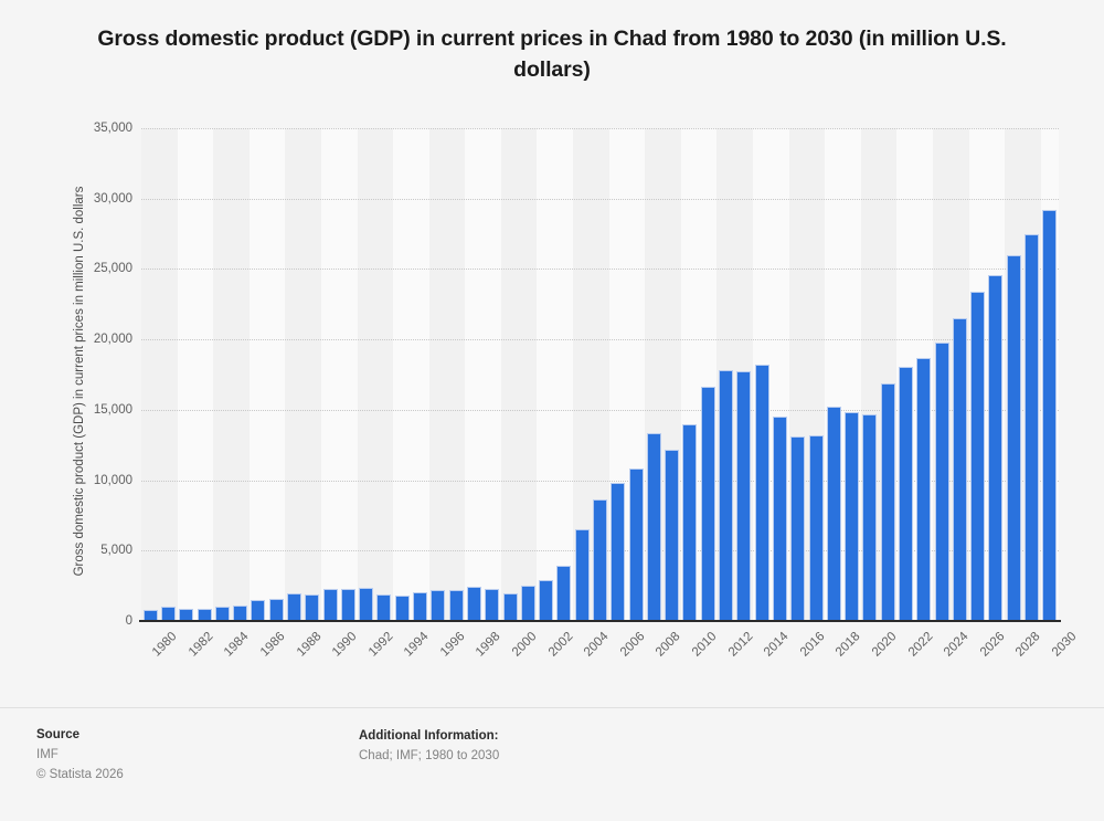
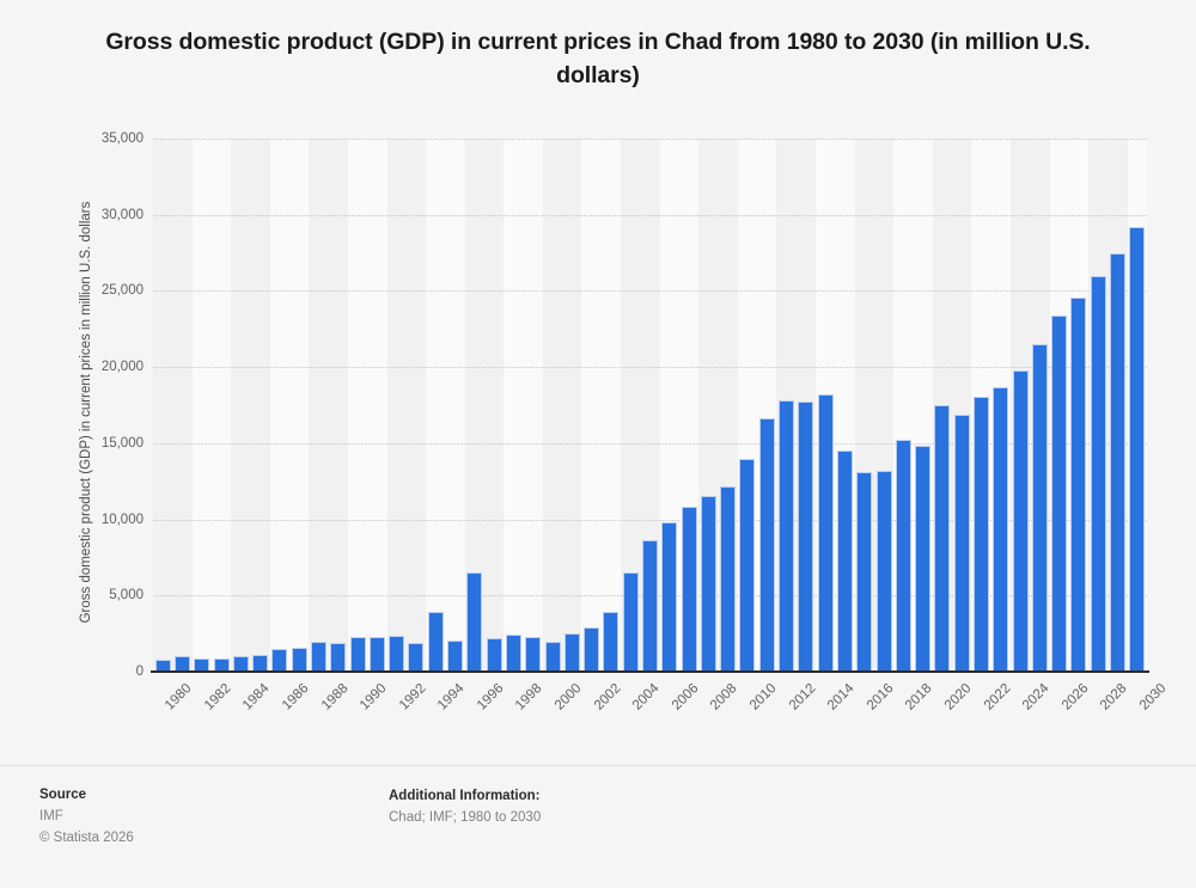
1994: 1800 -> 3900
1996: 2200 -> 6500
2008: 13400 -> 11500
2020: 14700 -> 17500
